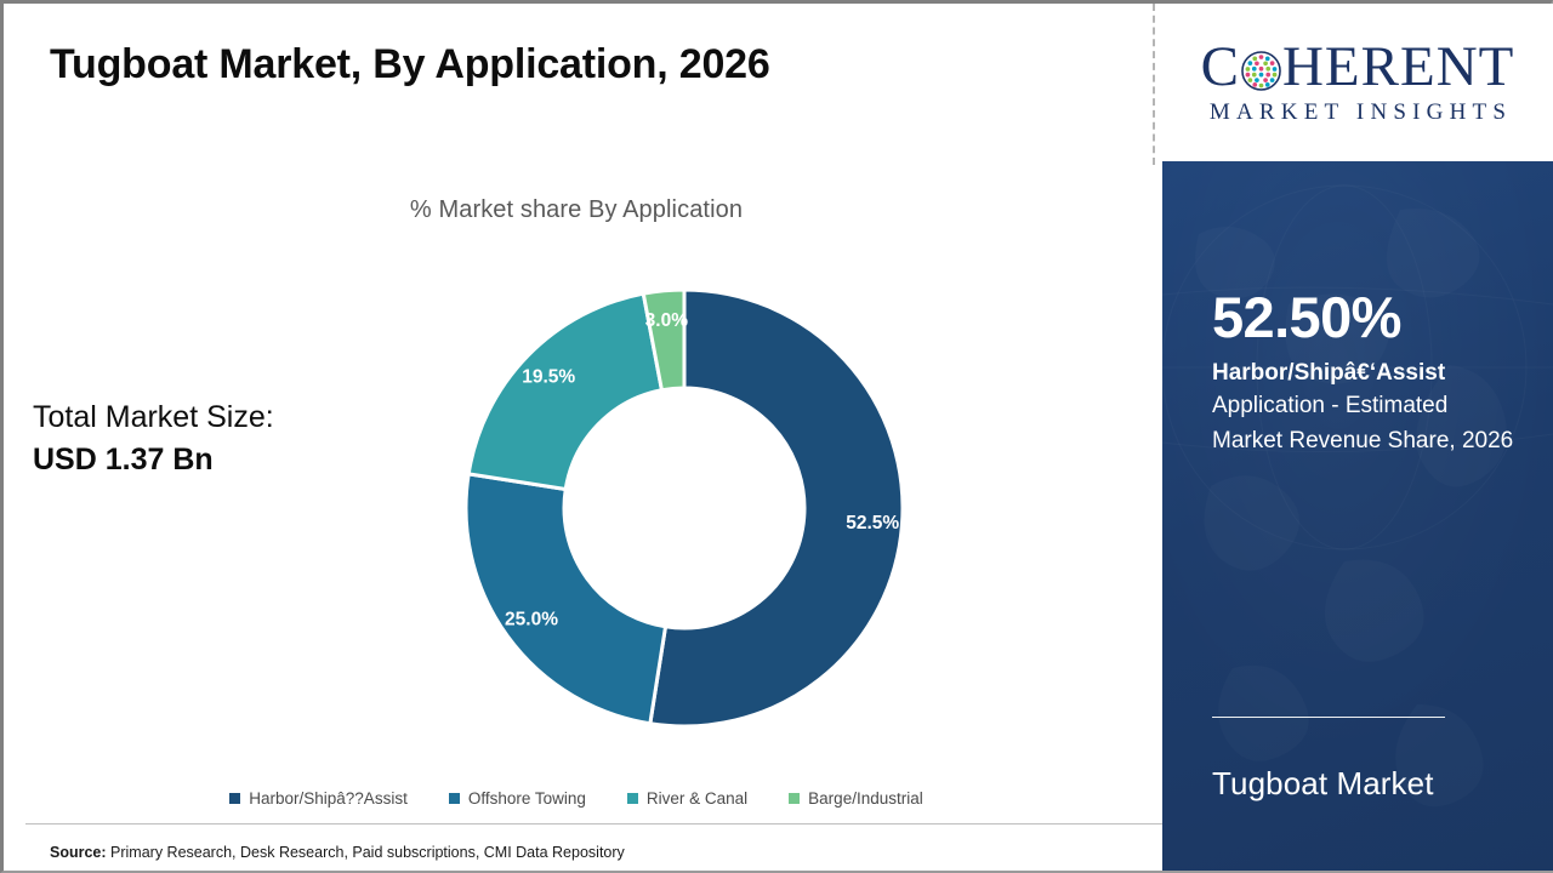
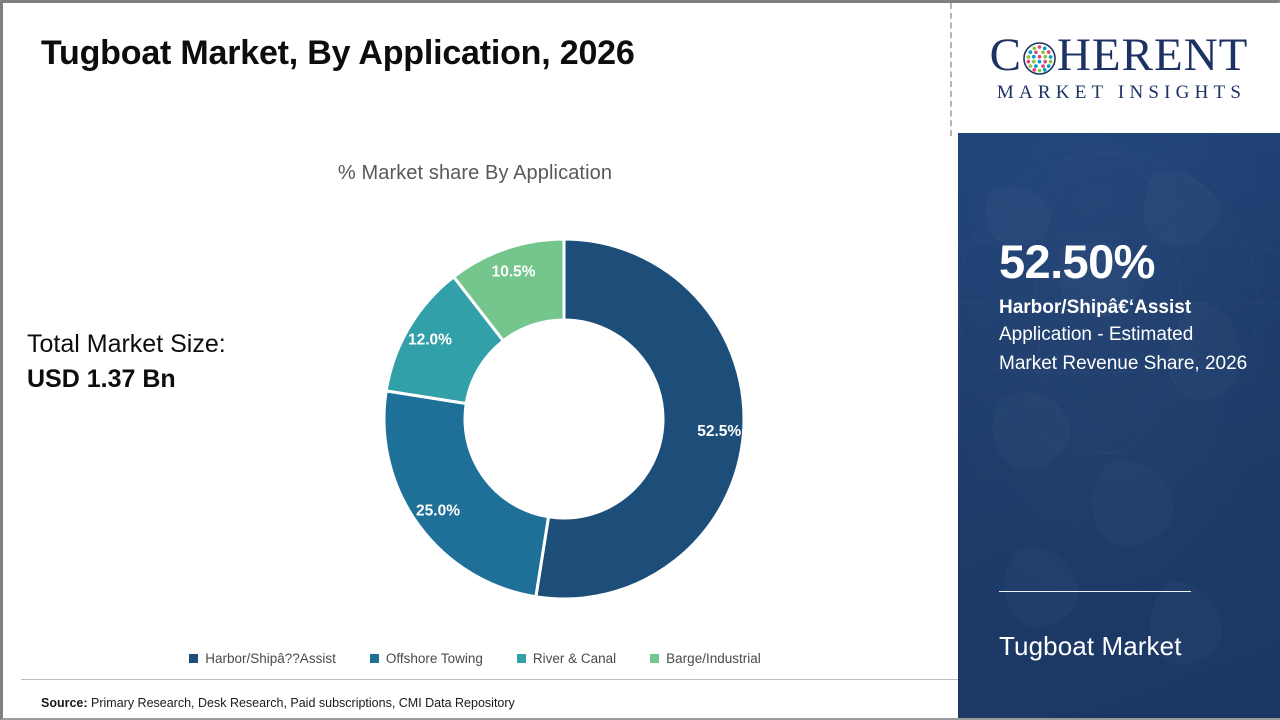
River & Canal: 19.5% -> 12.0%
Barge/Industrial: 3.0% -> 10.5%
